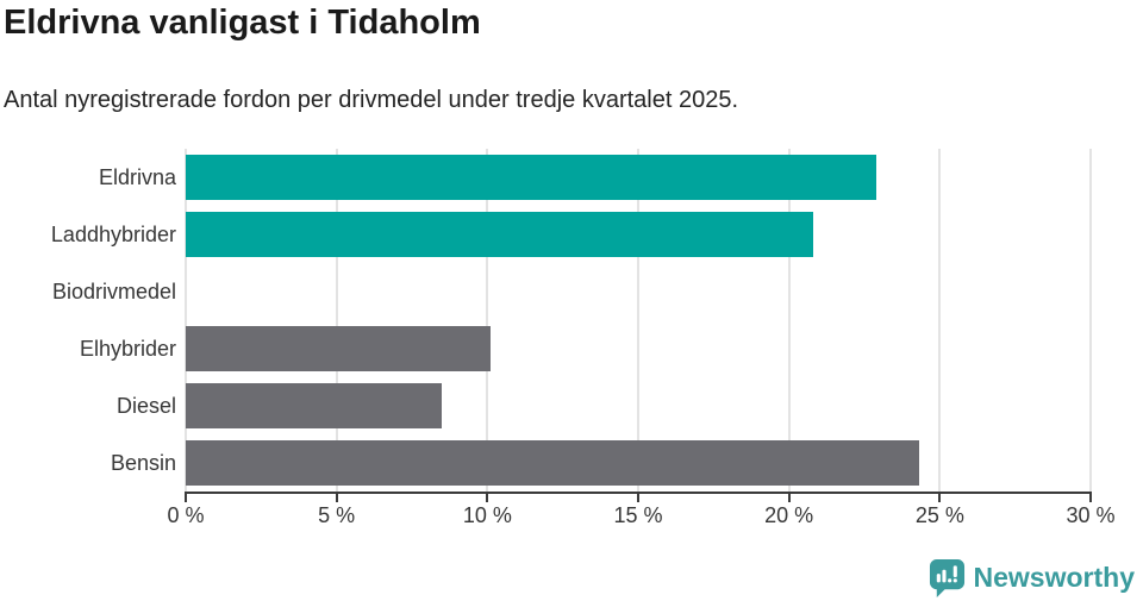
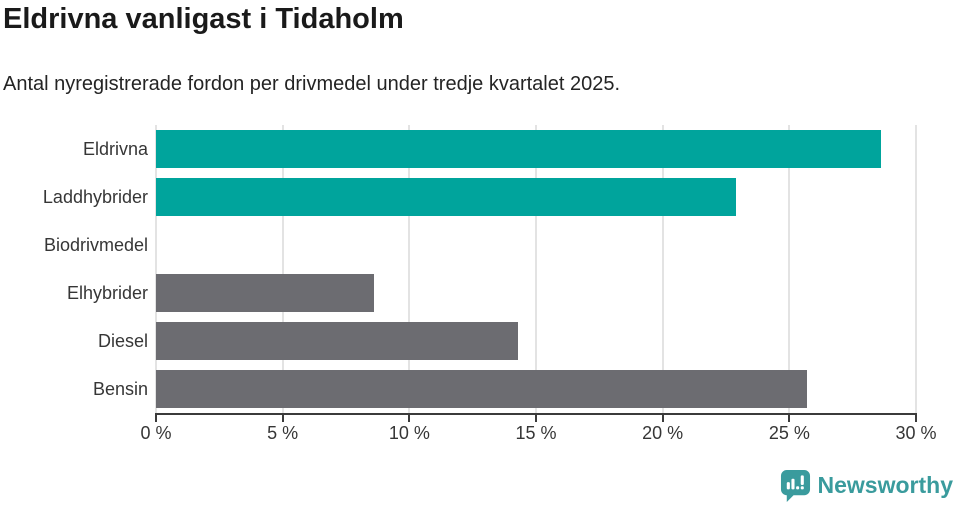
Eldrivna: 22.9% -> 28.6%
Laddhybrider: 20.8% -> 22.9%
Elhybrider: 10.1% -> 8.6%
Diesel: 8.5% -> 14.3%
Bensin: 24.3% -> 25.7%
